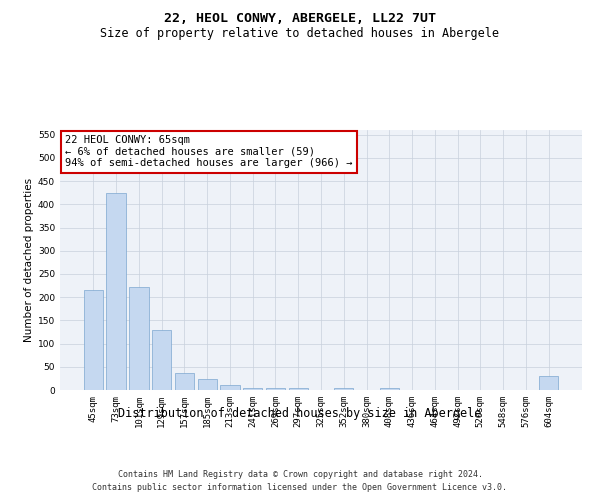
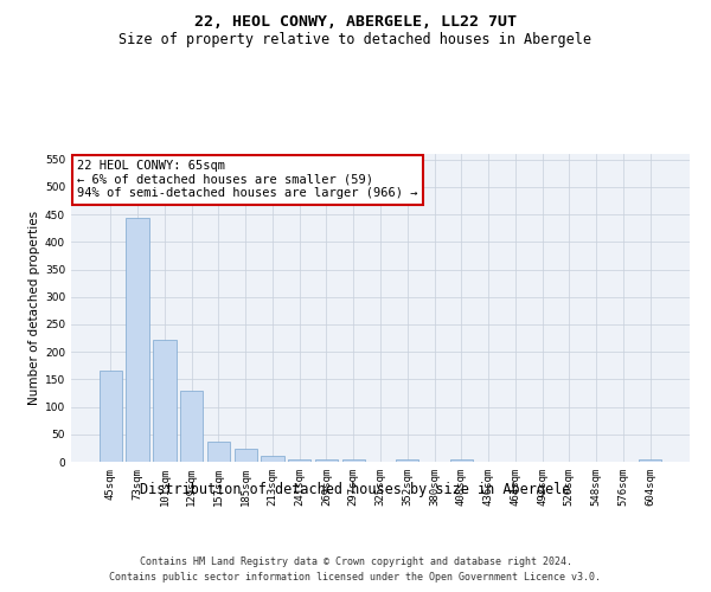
45sqm: 215 -> 165
73sqm: 425 -> 443
604sqm: 30 -> 5
